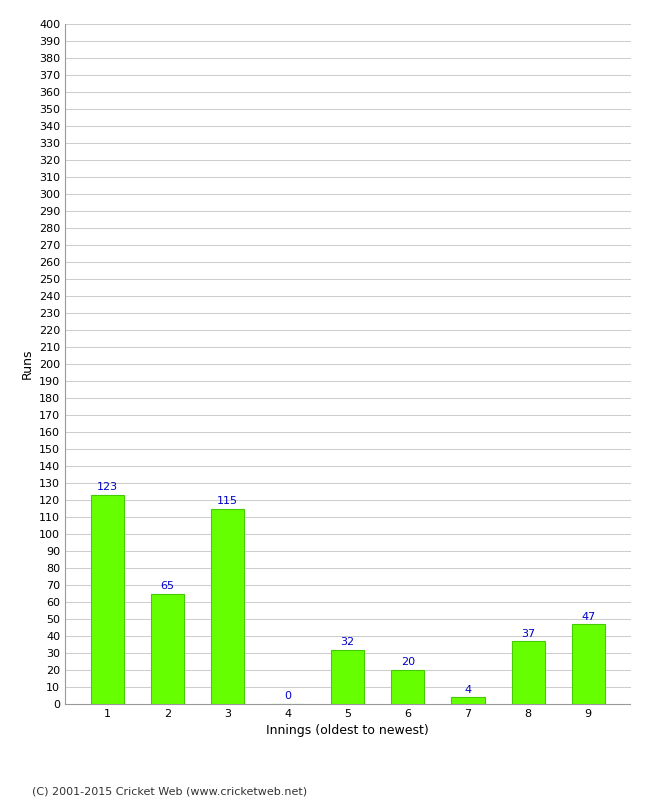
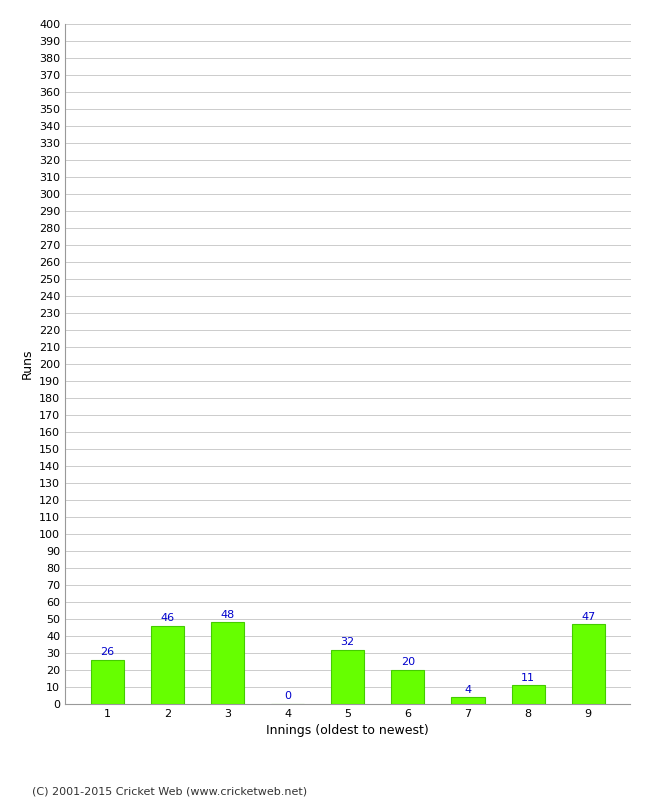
1: 123 -> 26
2: 65 -> 46
3: 115 -> 48
8: 37 -> 11
